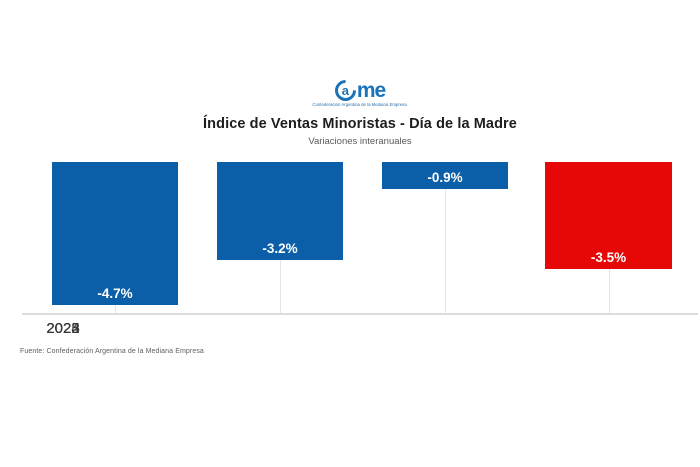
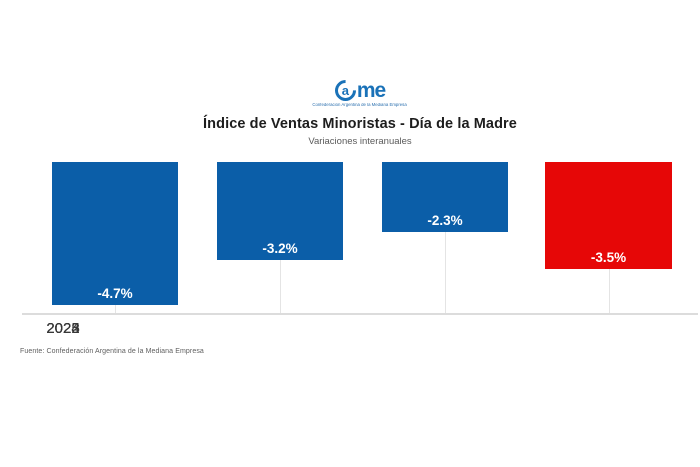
2024: -0.9% -> -2.3%
